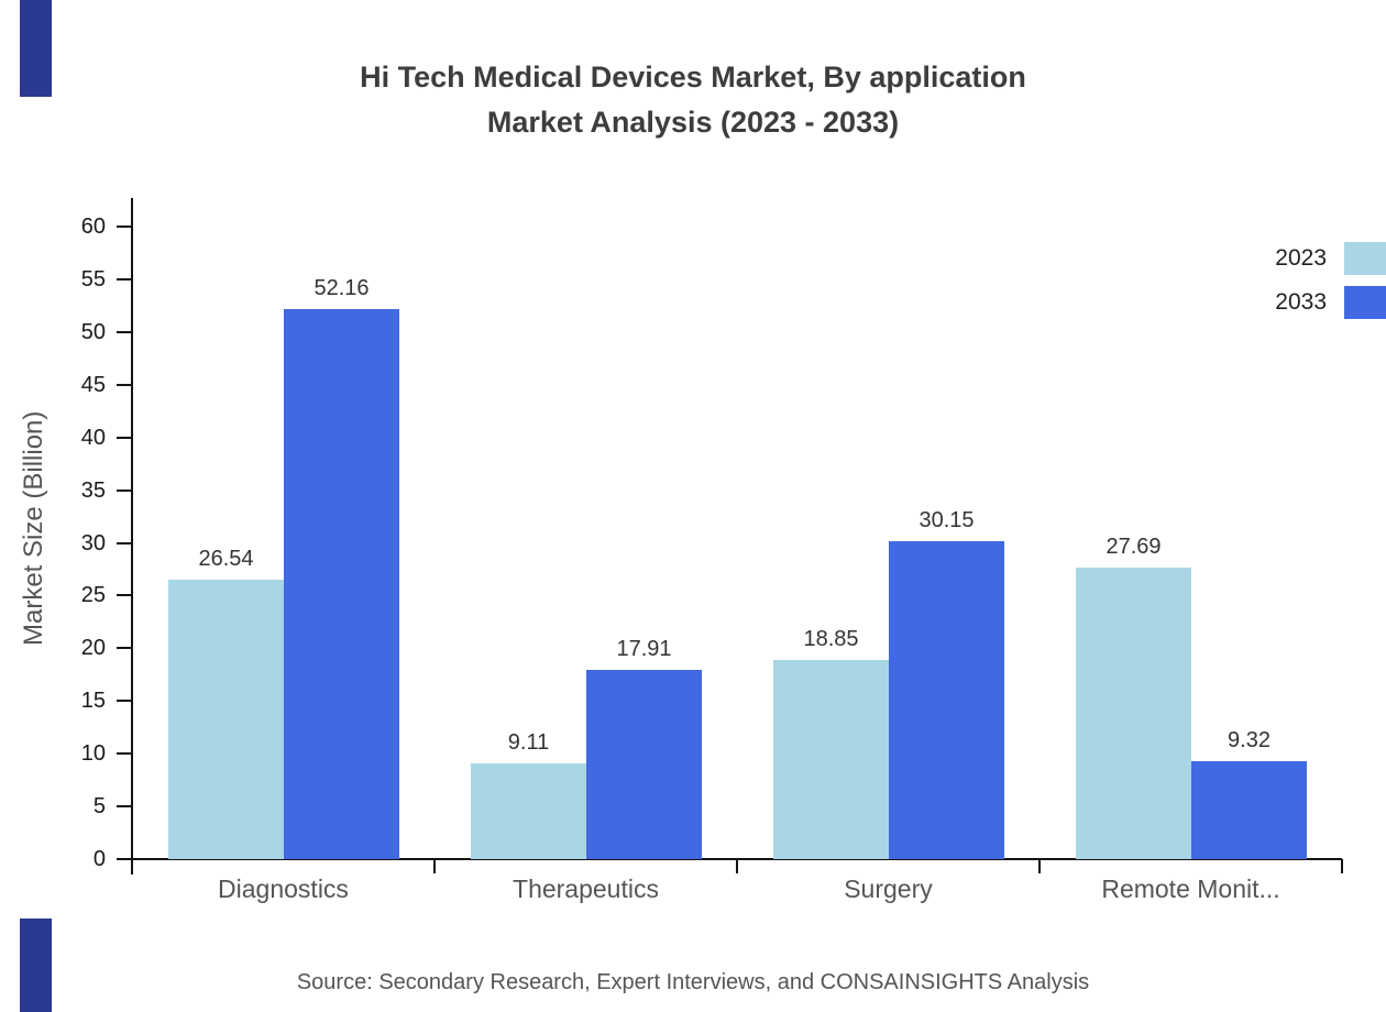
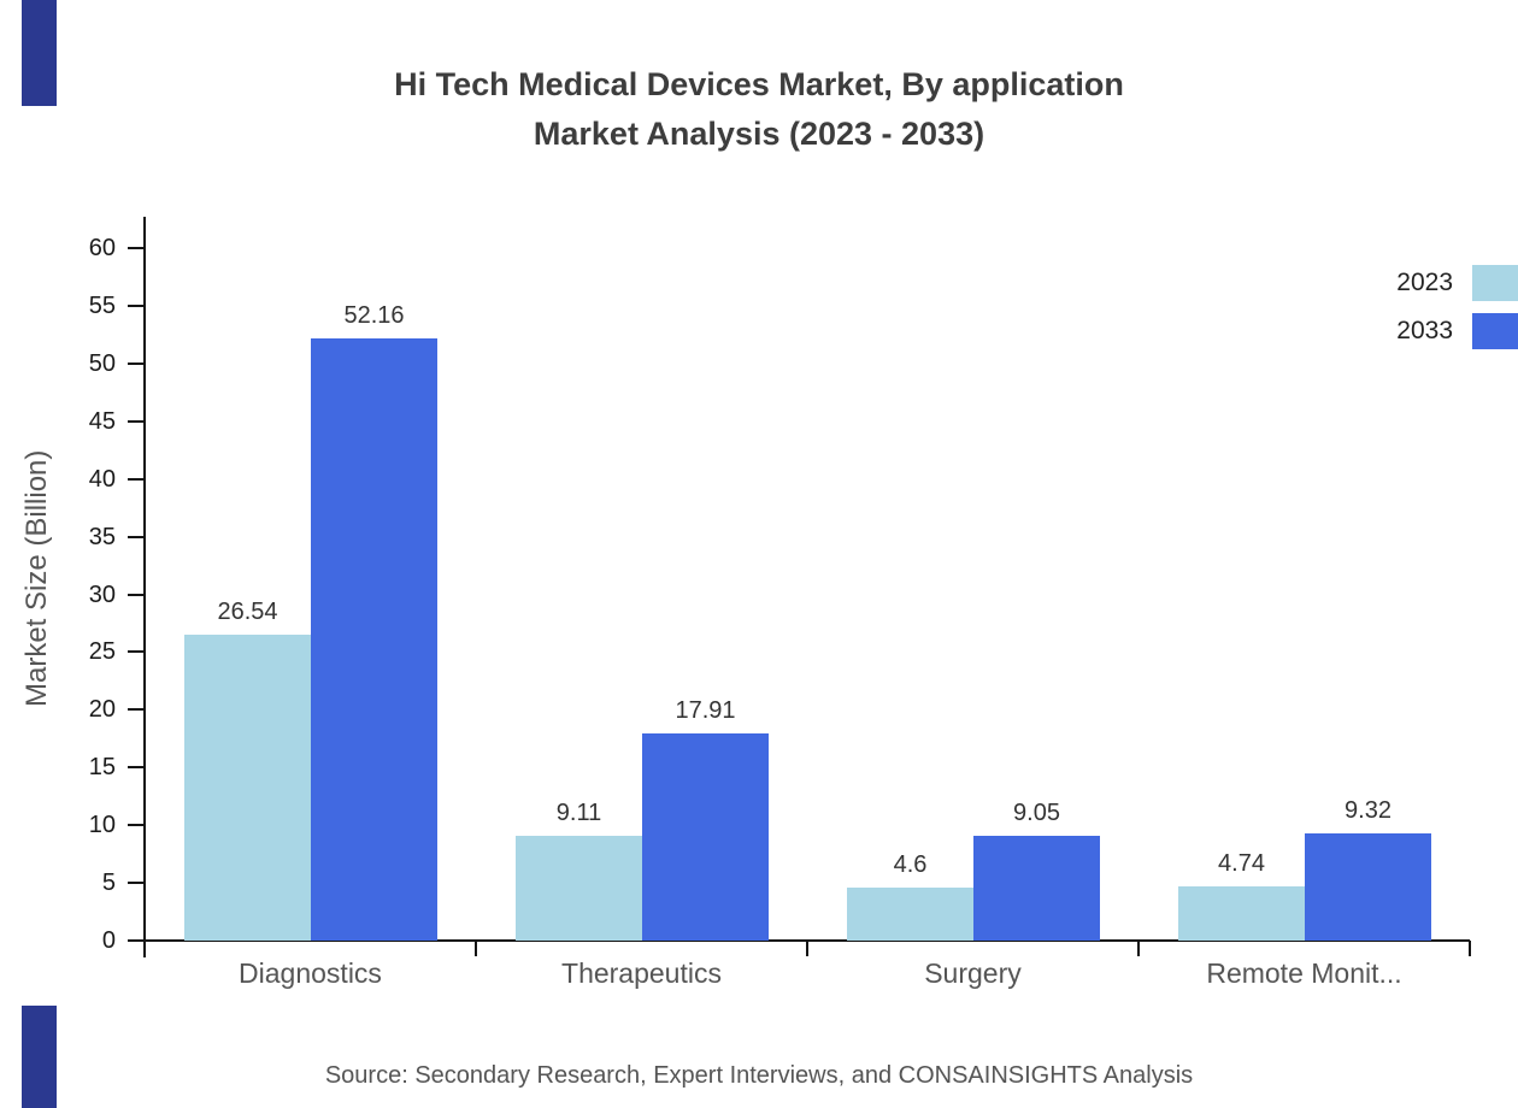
2023/Surgery: 18.85 -> 4.6
2033/Surgery: 30.15 -> 9.05
2023/Remote Monit...: 27.69 -> 4.74
